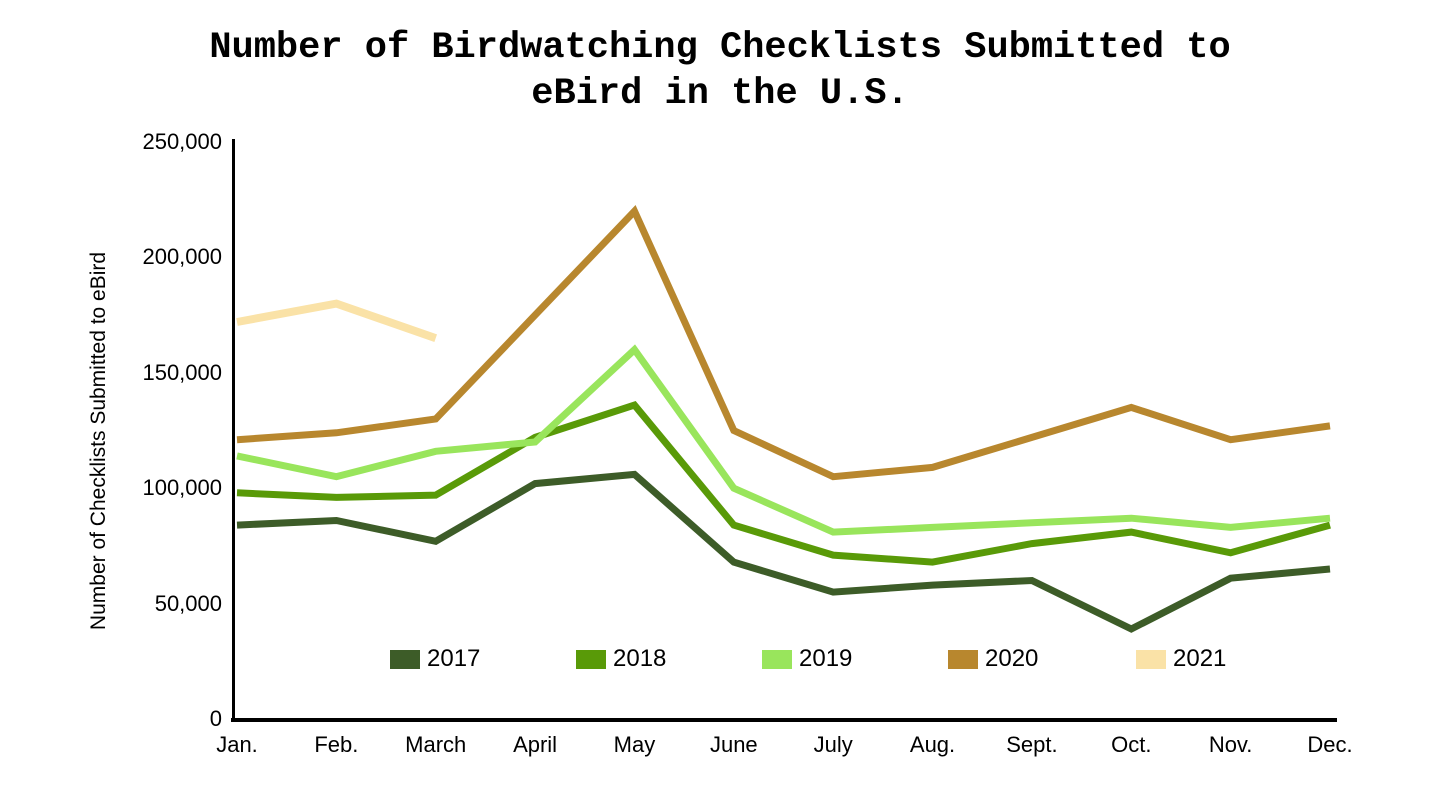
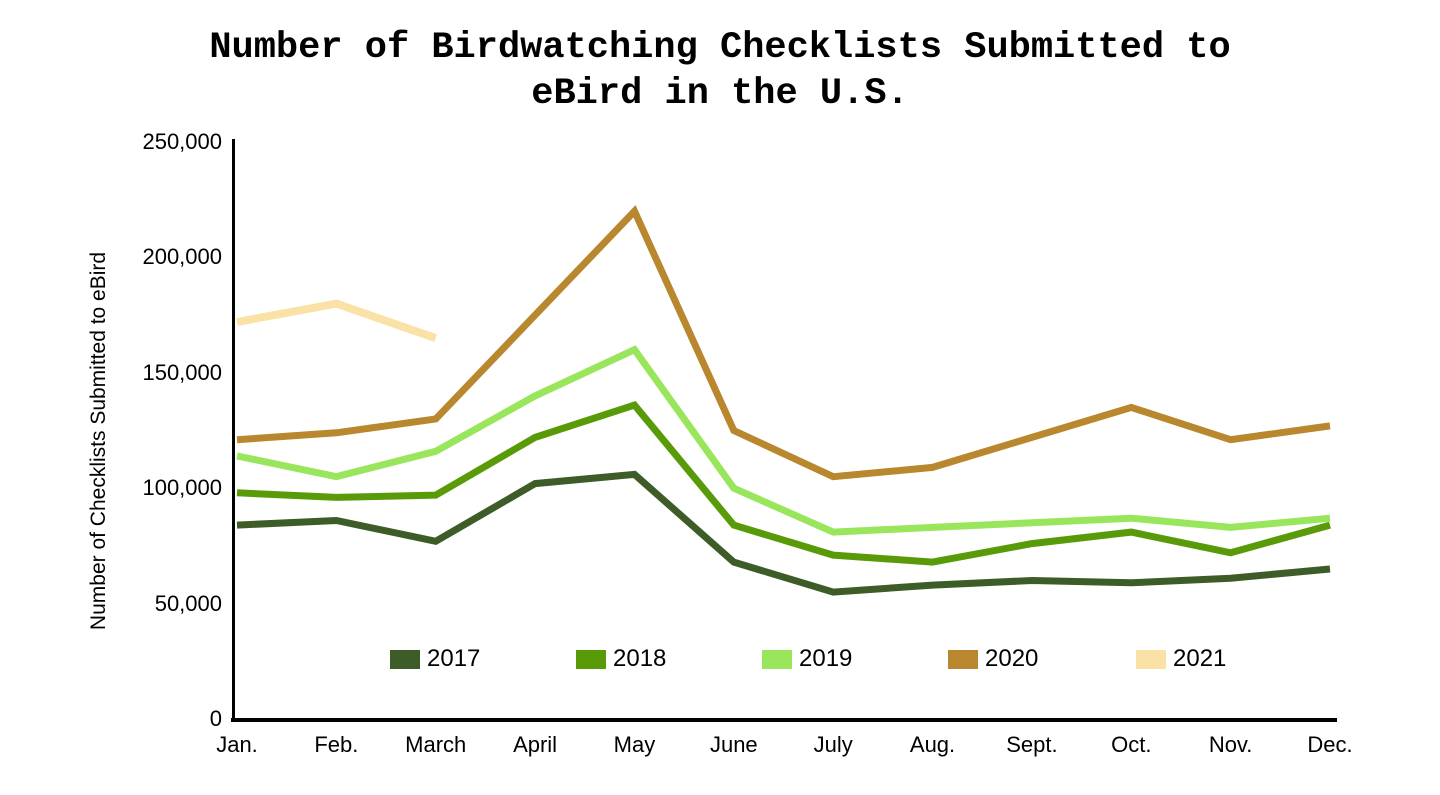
2019/April: 120000 -> 140000
2017/Oct.: 39000 -> 59000
